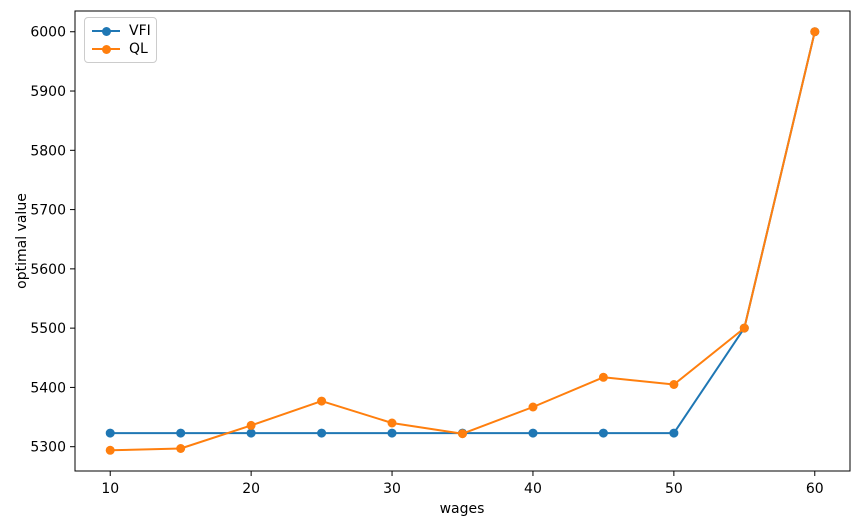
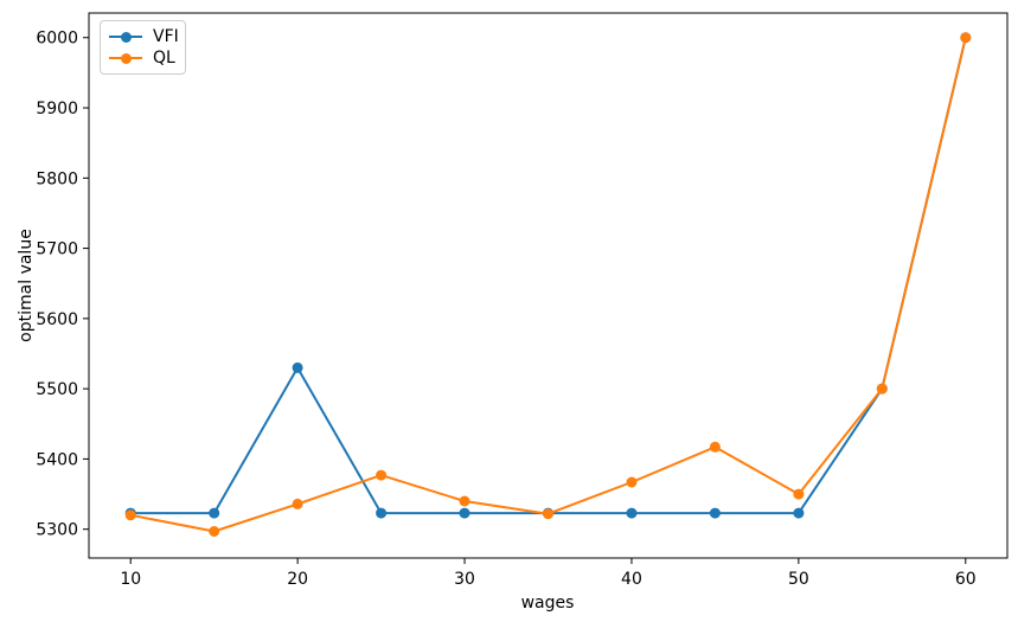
QL/10: 5290 -> 5320
VFI/20: 5320 -> 5530
QL/50: 5400 -> 5350
